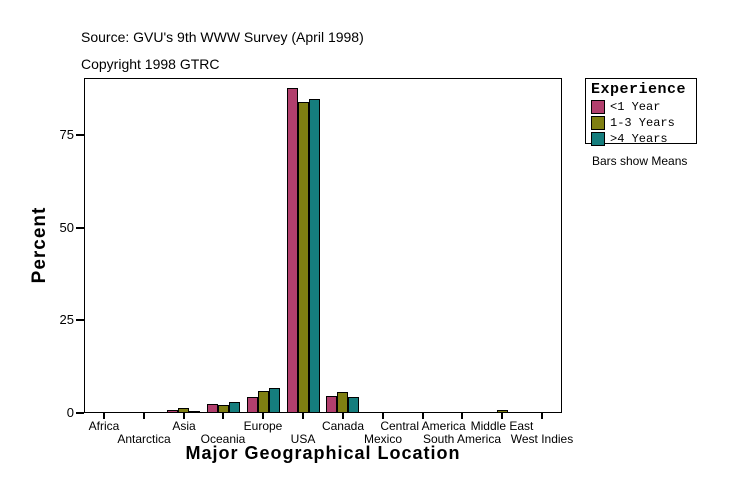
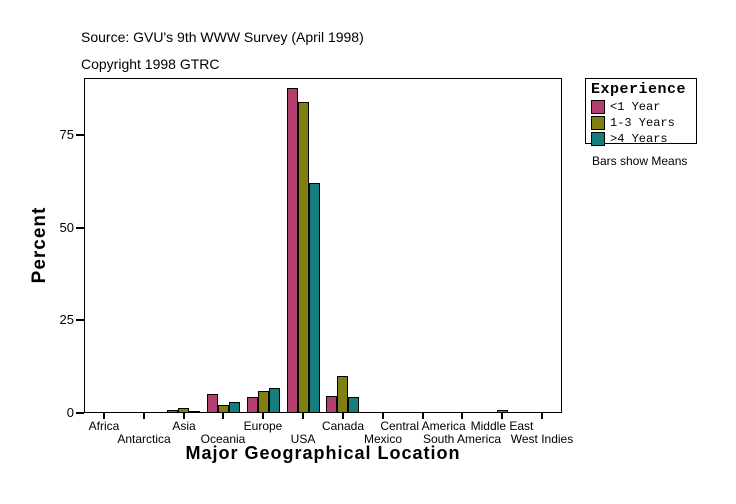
<1 Year/Oceania: 2 -> 5
>4 Years/USA: 85 -> 62
1-3 Years/Canada: 6 -> 10
